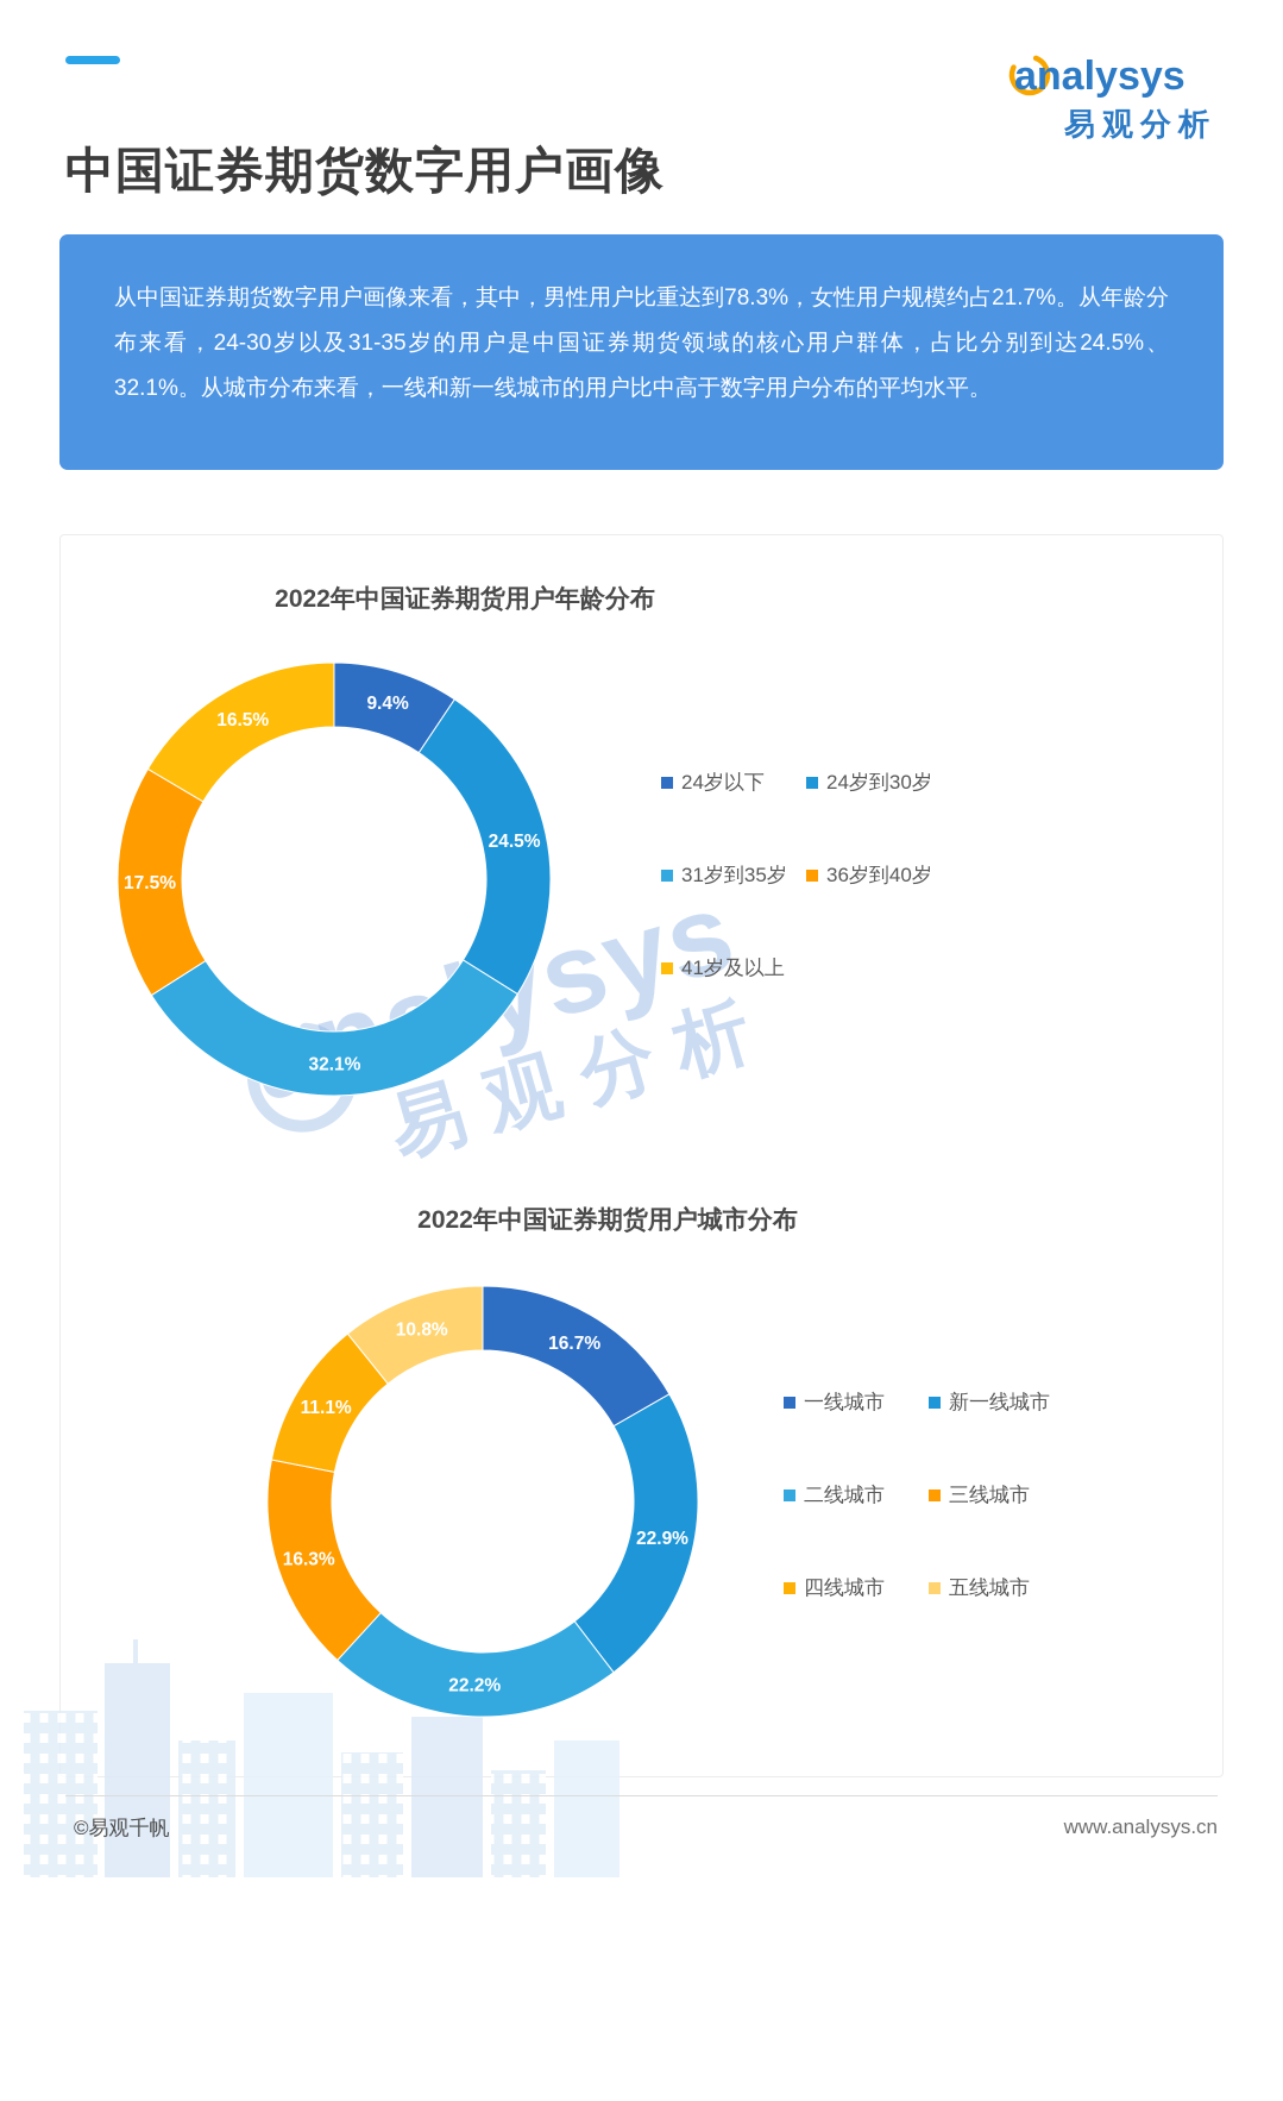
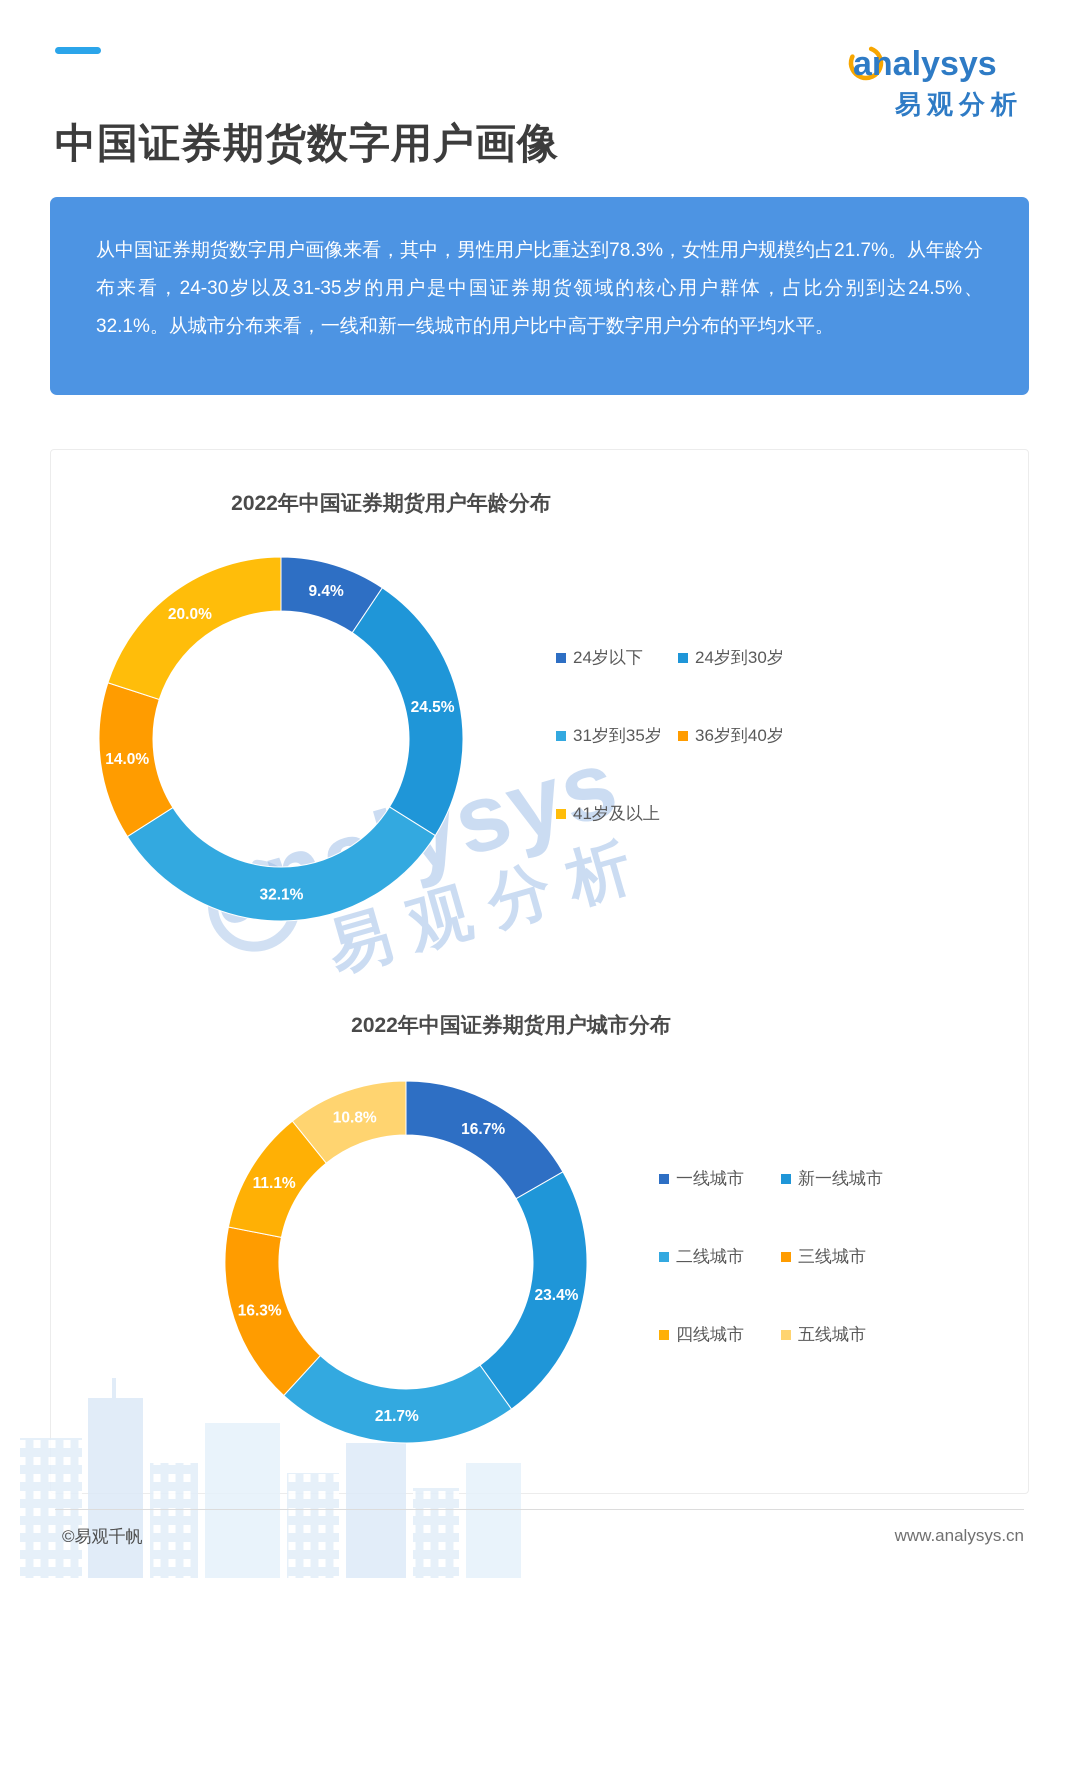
2022年中国证券期货用户年龄分布/36岁到40岁: 17.5% -> 14.0%
2022年中国证券期货用户年龄分布/41岁及以上: 16.5% -> 20.0%
2022年中国证券期货用户城市分布/新一线城市: 22.9% -> 23.4%
2022年中国证券期货用户城市分布/二线城市: 22.2% -> 21.7%
